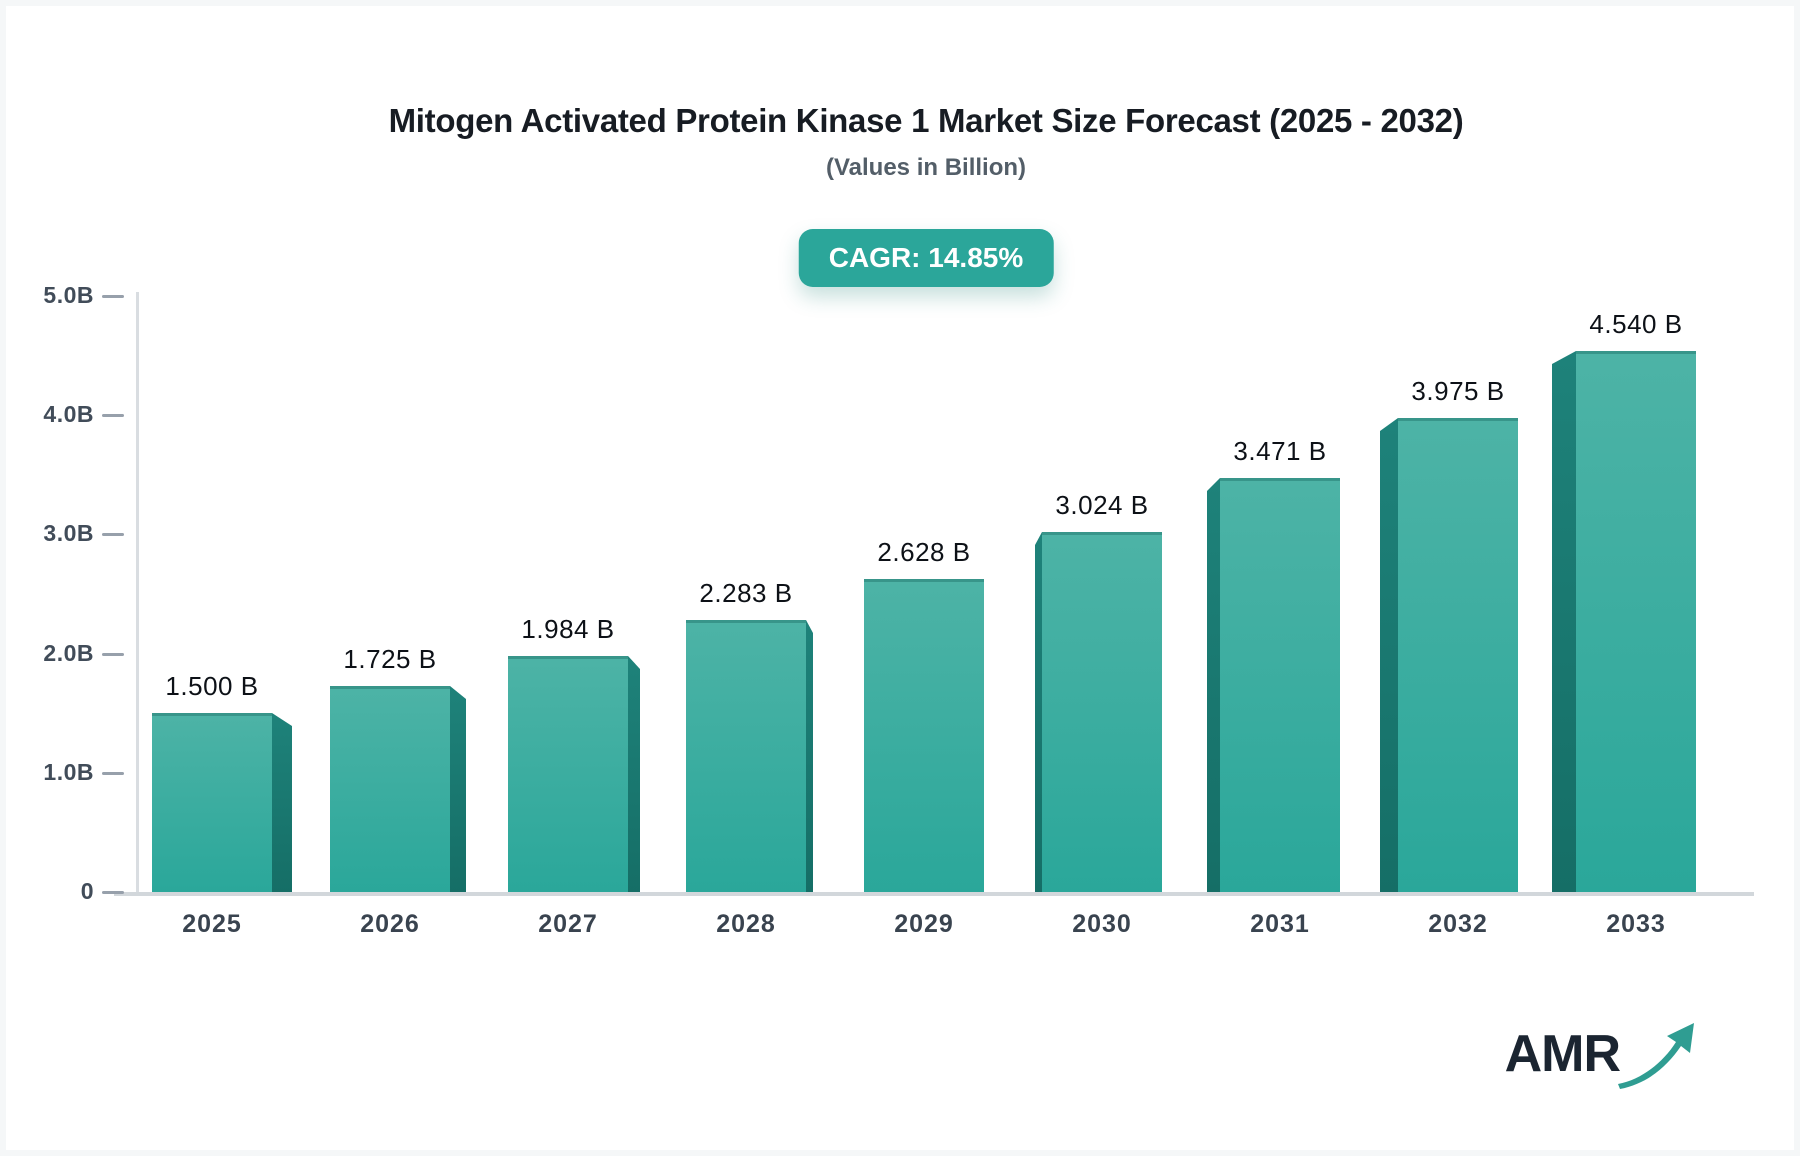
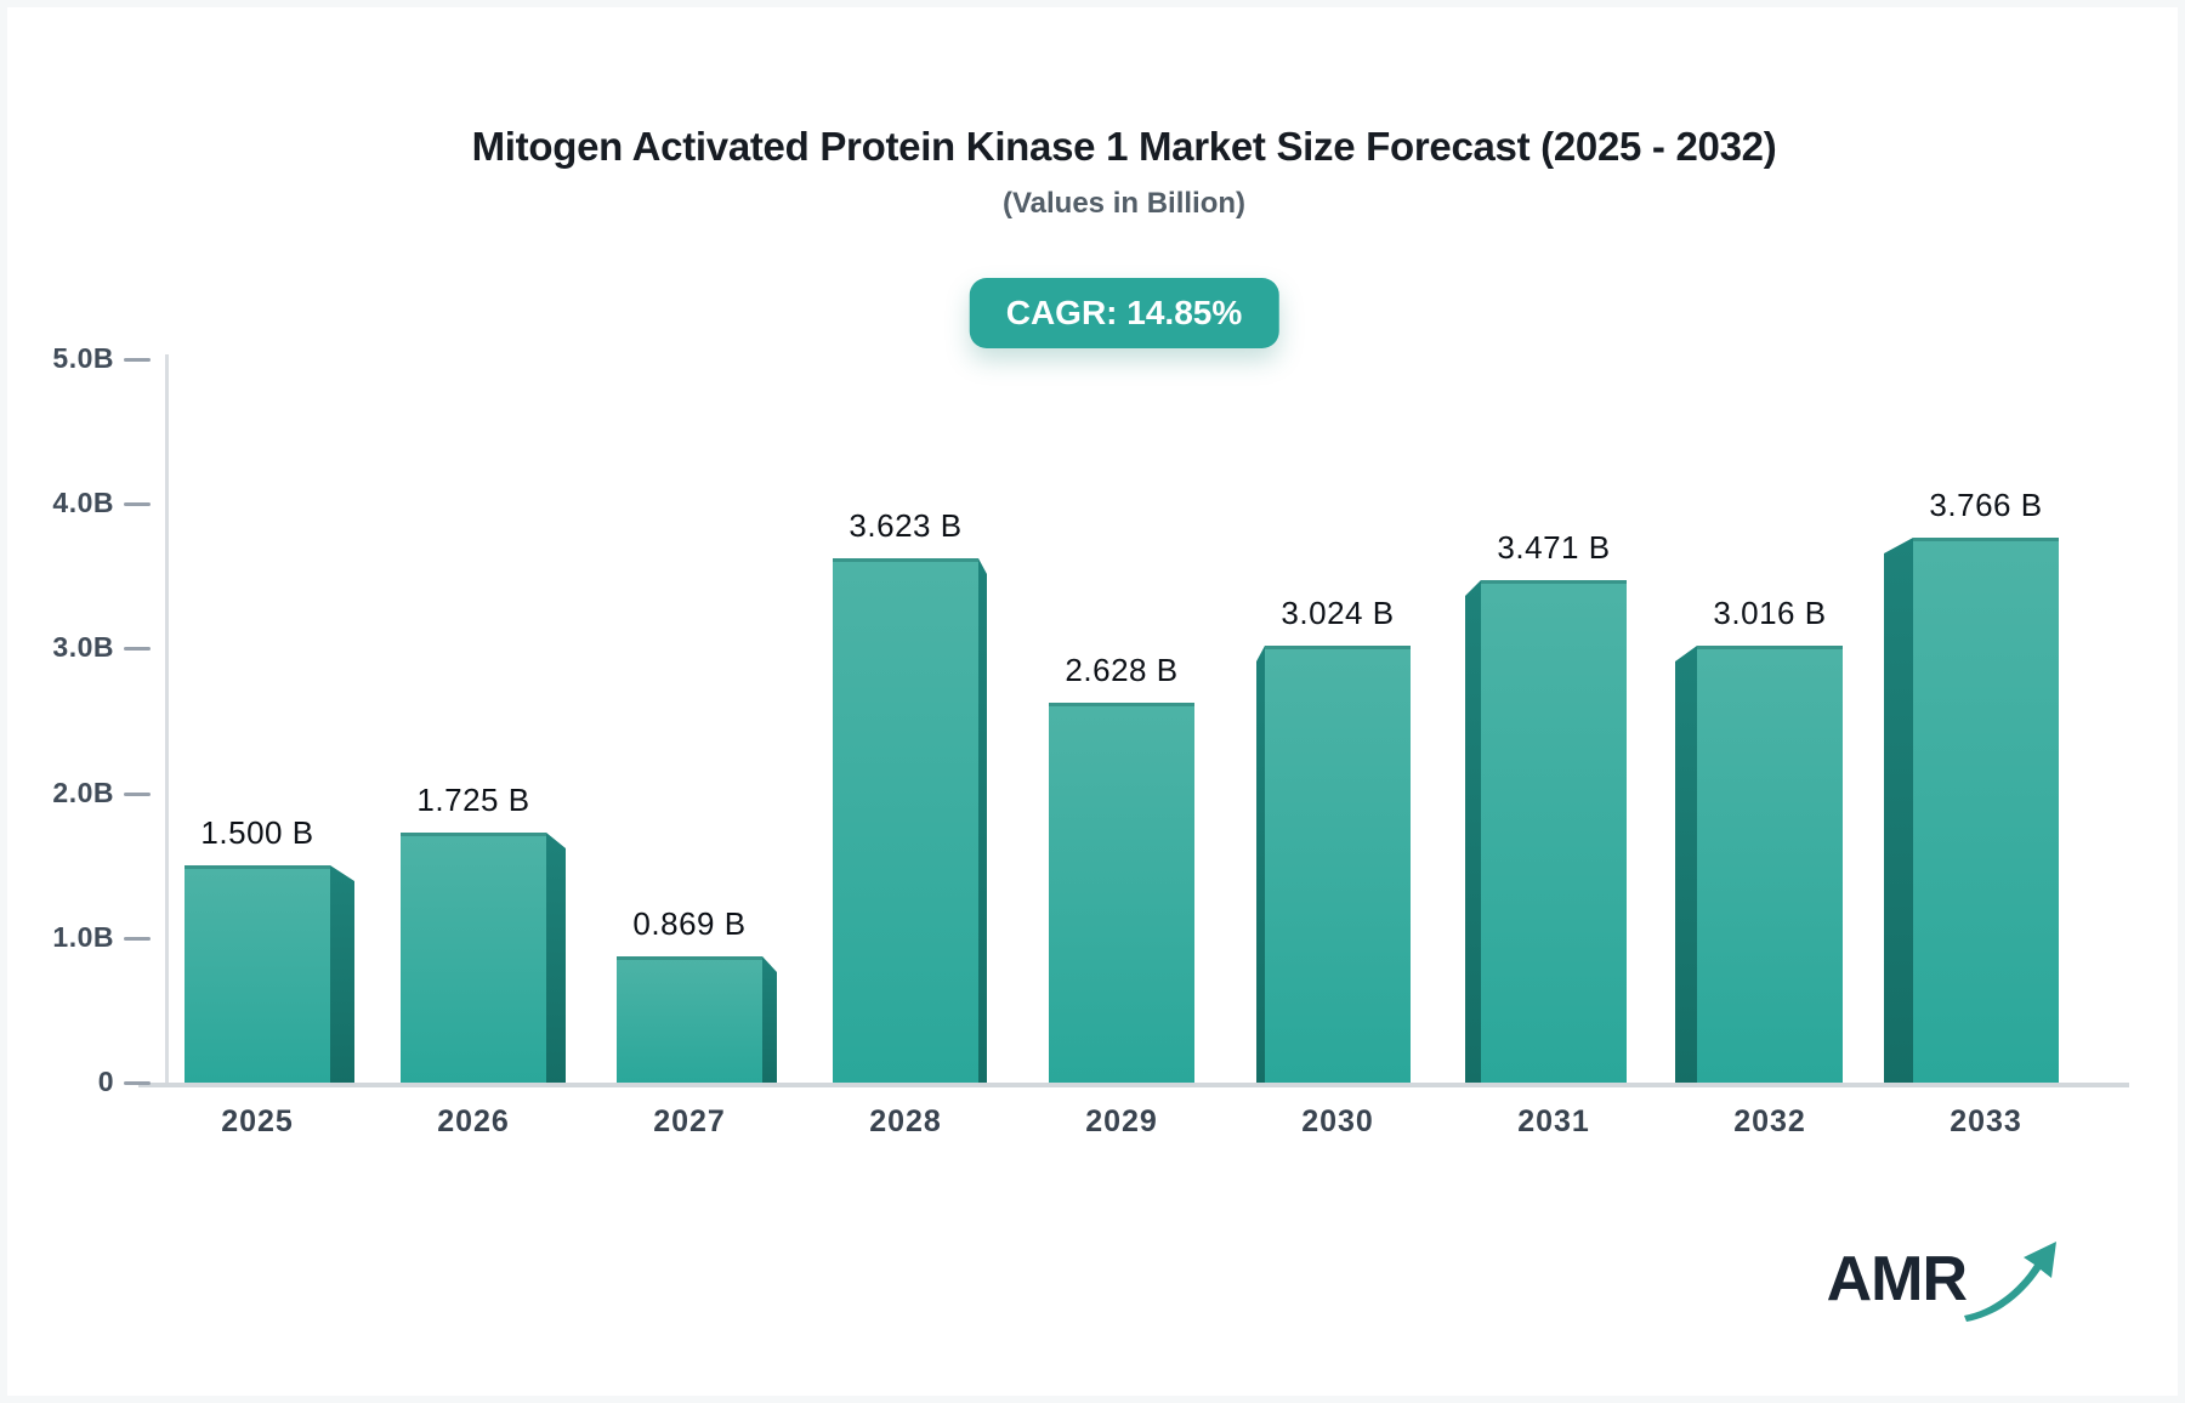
2027: 1.984 -> 0.869
2028: 2.283 -> 3.623
2032: 3.975 -> 3.016
2033: 4.540 -> 3.766
